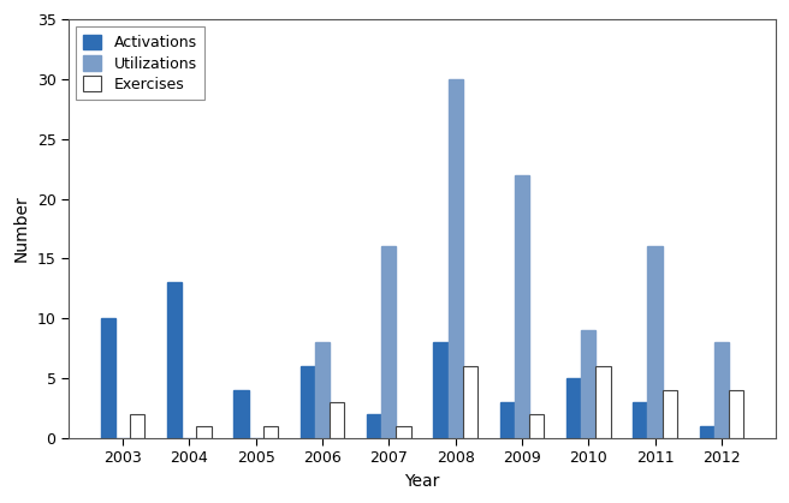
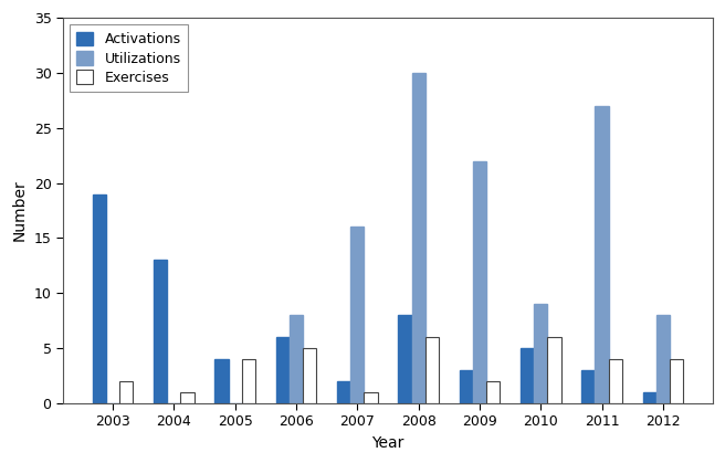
Activations/2003: 10 -> 19
Exercises/2005: 1 -> 4
Exercises/2006: 3 -> 5
Utilizations/2011: 16 -> 27
